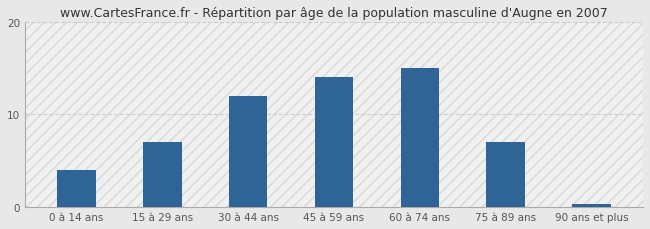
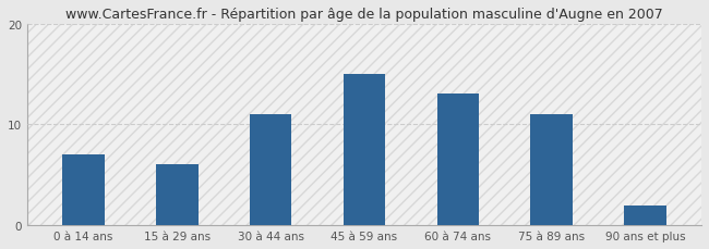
0 à 14 ans: 4.0 -> 7.0
15 à 29 ans: 7.0 -> 6.0
30 à 44 ans: 12.0 -> 11.0
45 à 59 ans: 14.0 -> 15.0
60 à 74 ans: 15.0 -> 13.0
75 à 89 ans: 7.0 -> 11.0
90 ans et plus: 0.3 -> 2.0
